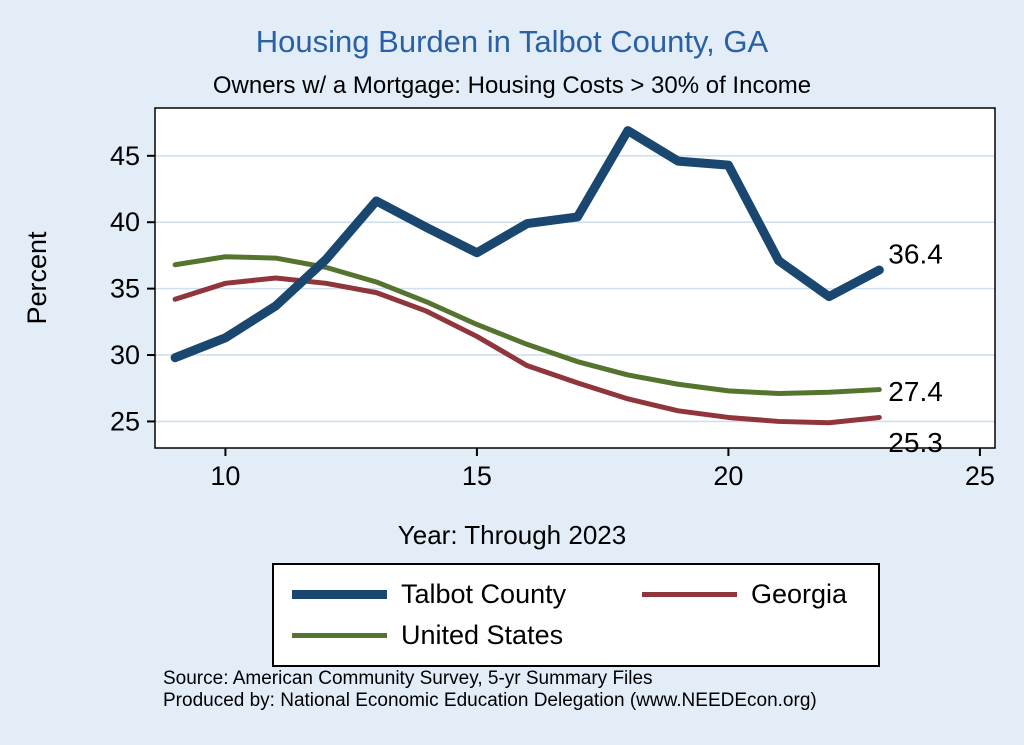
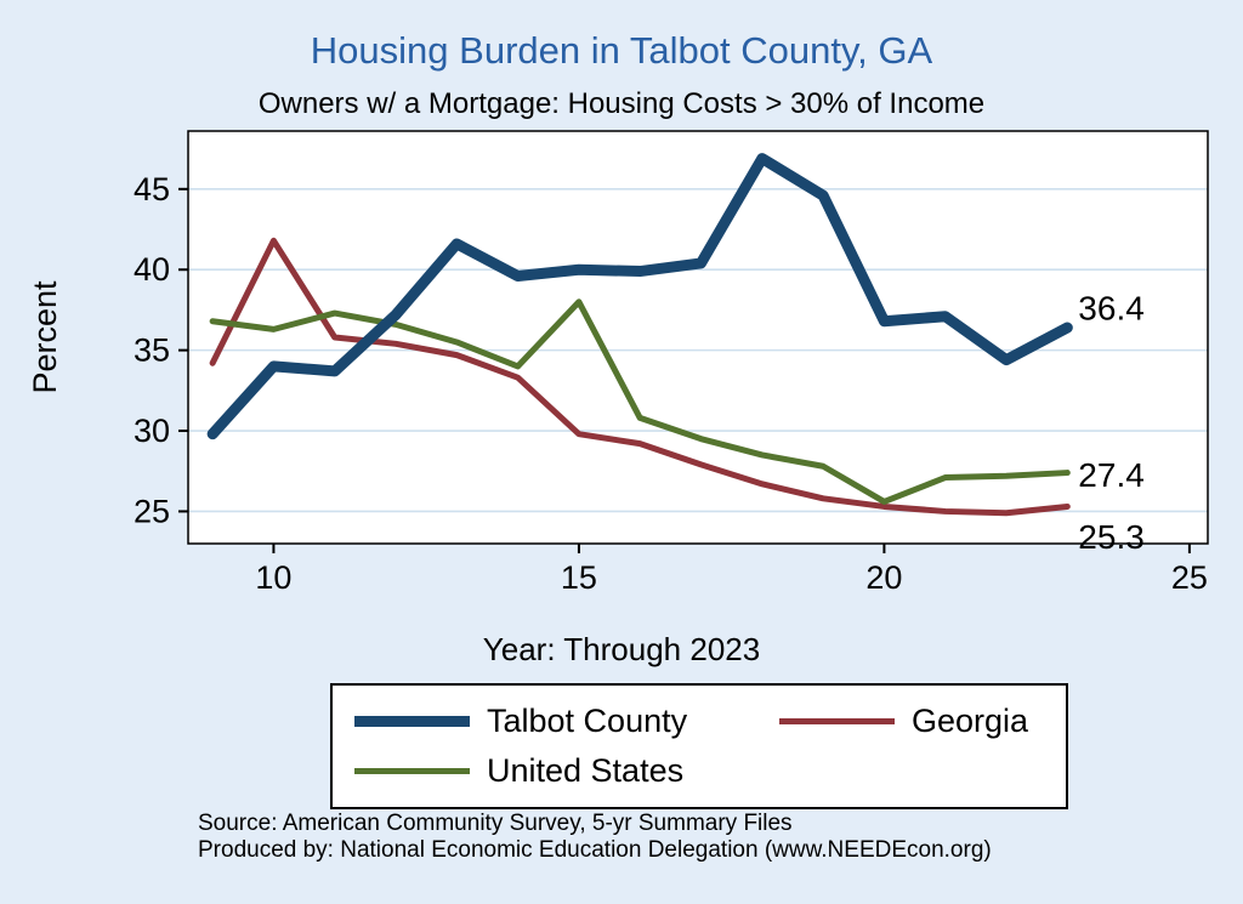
Talbot County/10: 31.3 -> 34.0
Georgia/10: 35.4 -> 41.8
United States/10: 37.4 -> 36.3
Talbot County/15: 37.7 -> 40.0
Georgia/15: 31.4 -> 29.8
United States/15: 32.3 -> 38.0
Talbot County/20: 44.3 -> 36.8
United States/20: 27.3 -> 25.6
